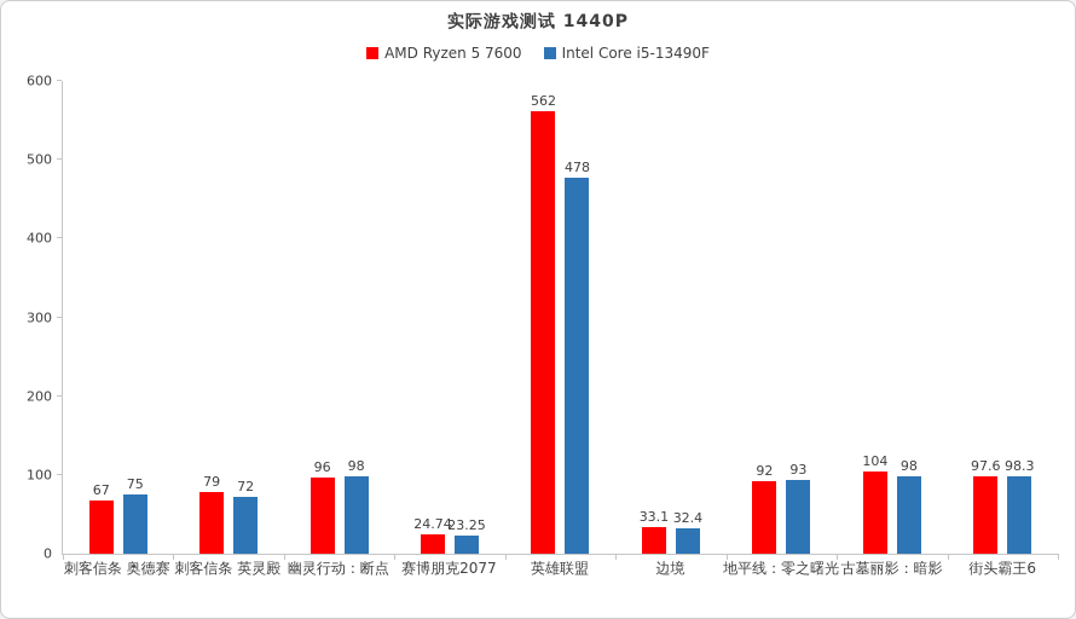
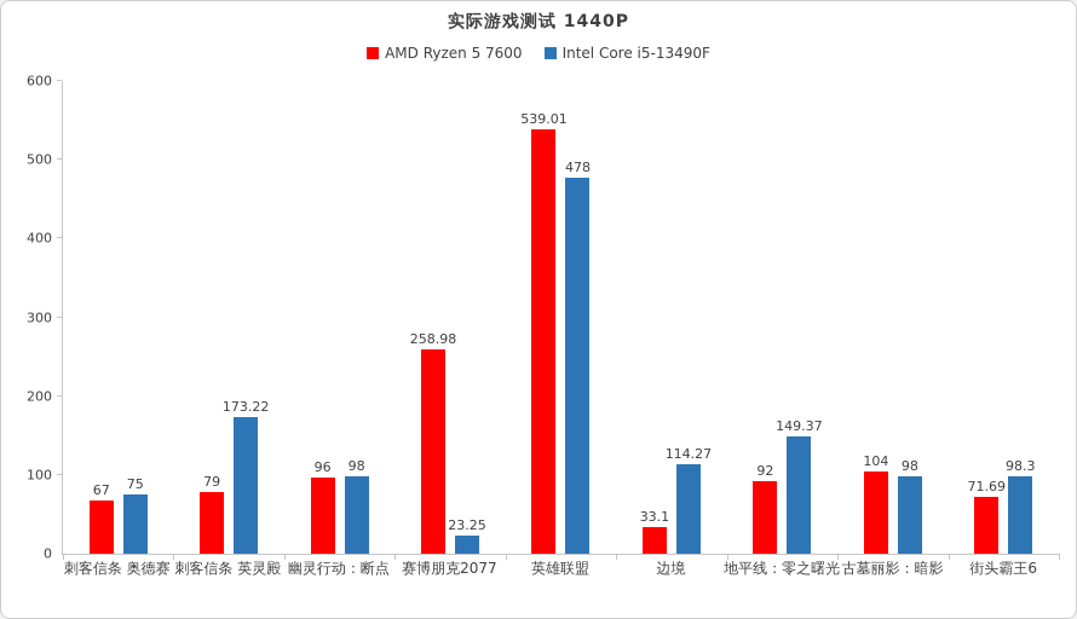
Intel Core i5-13490F/刺客信条 英灵殿: 72 -> 173.22
AMD Ryzen 5 7600/赛博朋克2077: 24.74 -> 258.98
AMD Ryzen 5 7600/英雄联盟: 562 -> 539.01
Intel Core i5-13490F/边境: 32.4 -> 114.27
Intel Core i5-13490F/地平线：零之曙光: 93 -> 149.37
AMD Ryzen 5 7600/街头霸王6: 97.6 -> 71.69
